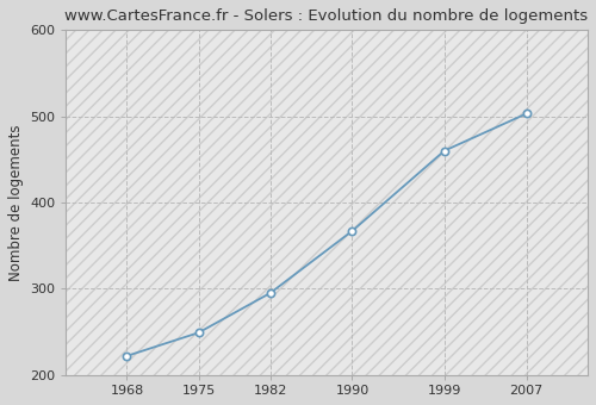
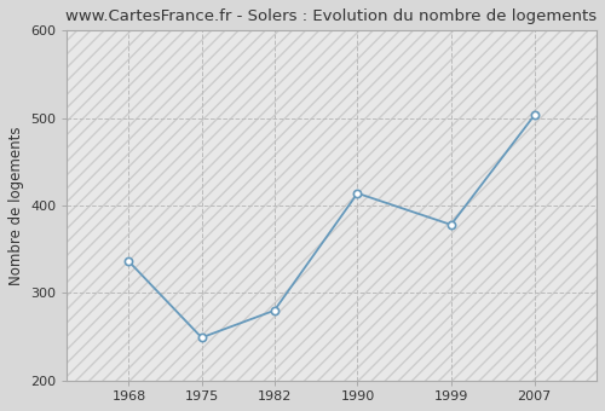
1968: 222 -> 336
1982: 295 -> 280
1990: 367 -> 414
1999: 460 -> 378
